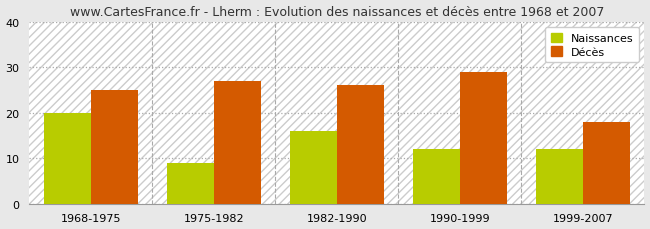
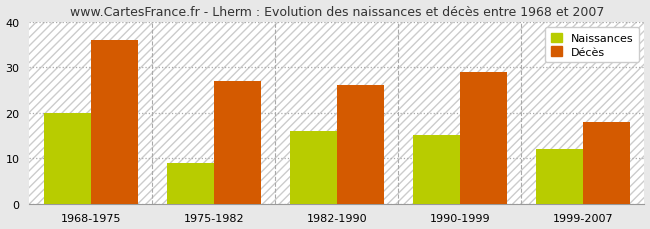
Décès/1968-1975: 25 -> 36
Naissances/1990-1999: 12 -> 15
